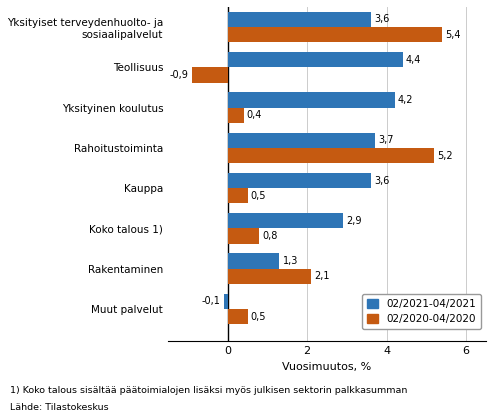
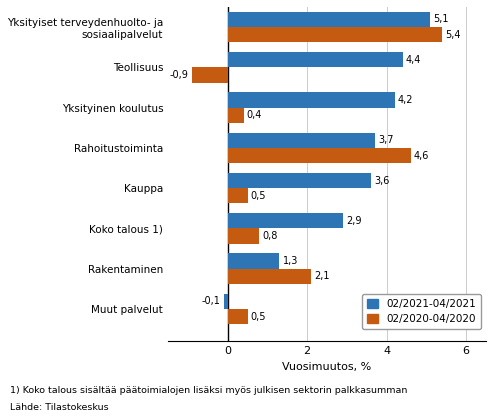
02/2021-04/2021/Yksityiset terveydenhuolto- ja sosiaalipalvelut: 3,6 -> 5,1
02/2020-04/2020/Rahoitustoiminta: 5,2 -> 4,6
